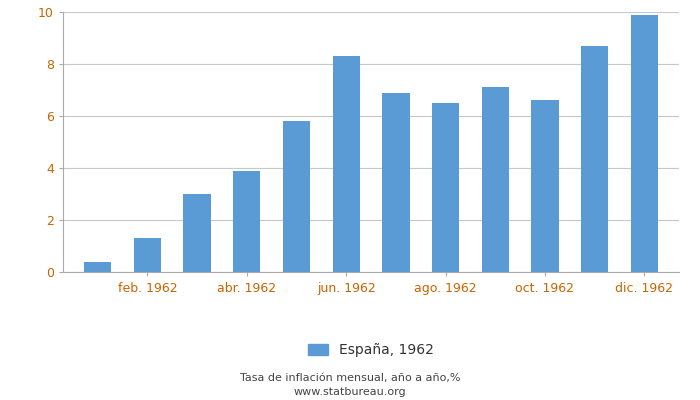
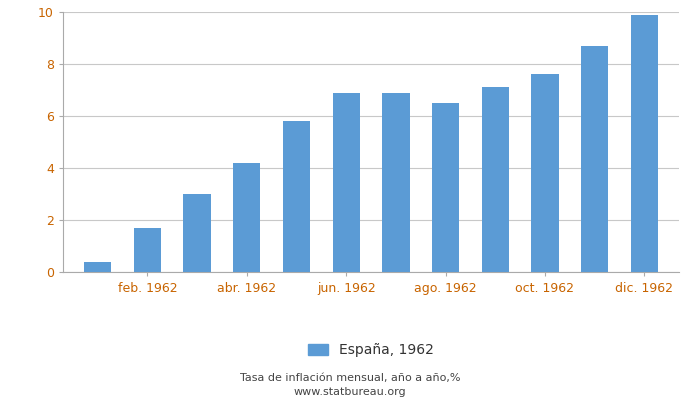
feb. 1962: 1.3 -> 1.7
abr. 1962: 3.9 -> 4.2
jun. 1962: 8.3 -> 6.9
oct. 1962: 6.6 -> 7.6
